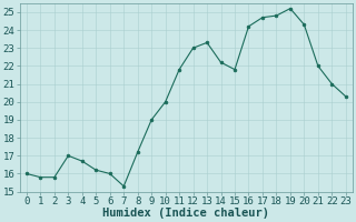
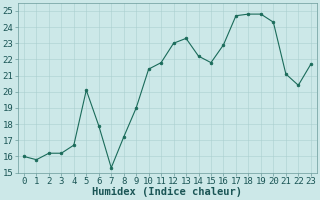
2: 15.8 -> 16.2
3: 17.0 -> 16.2
5: 16.2 -> 20.1
6: 16.0 -> 17.9
10: 20.0 -> 21.4
16: 24.2 -> 22.9
19: 25.2 -> 24.8
21: 22.0 -> 21.1
22: 21.0 -> 20.4
23: 20.3 -> 21.7
